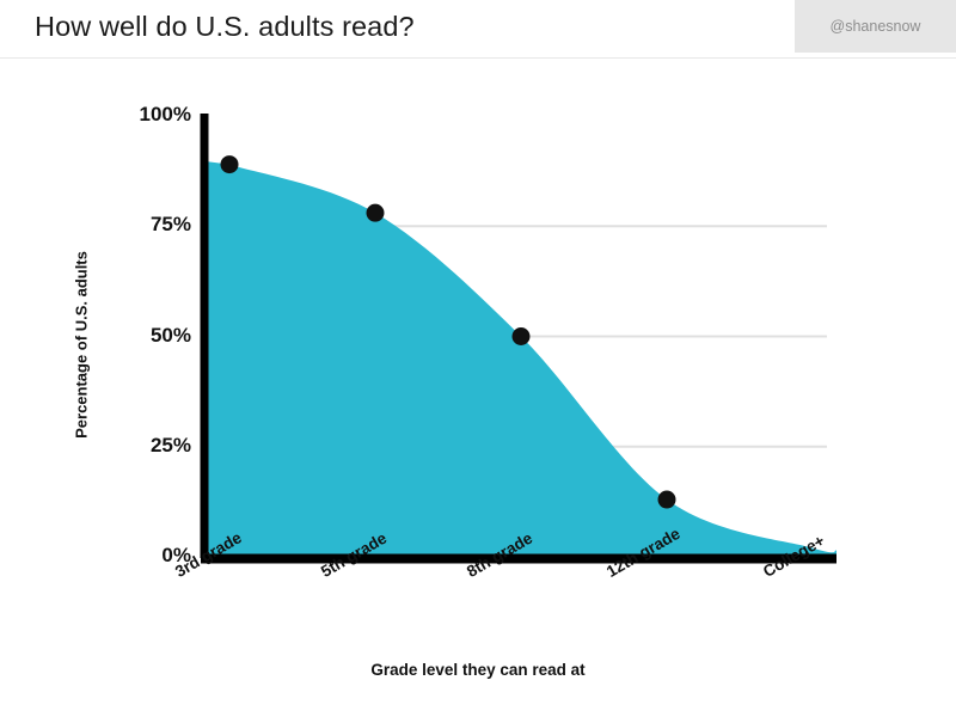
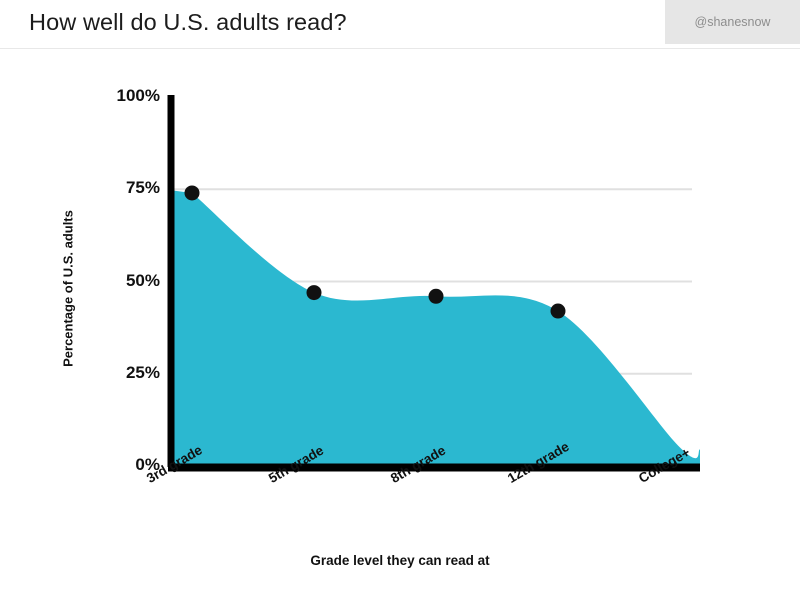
3rd grade: 89% -> 74%
5th grade: 78% -> 47%
8th grade: 50% -> 46%
12th grade: 13% -> 42%
College+: 2% -> 5%
